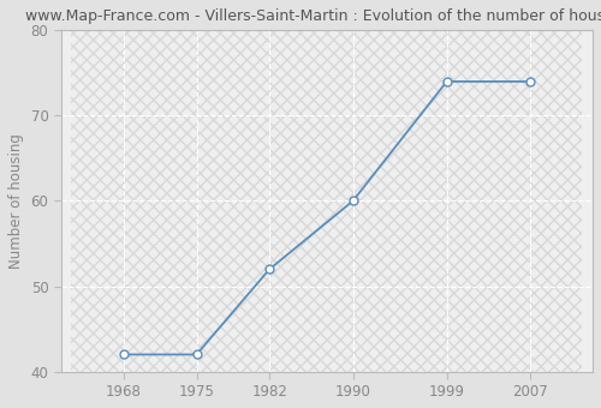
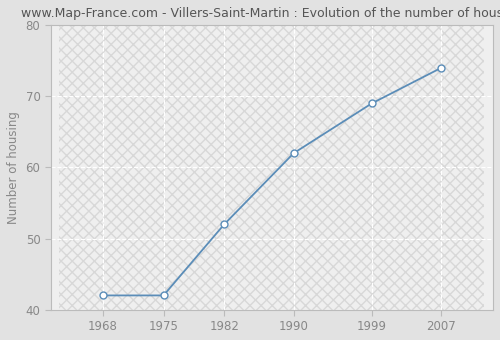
1990: 60 -> 62
1999: 74 -> 69
